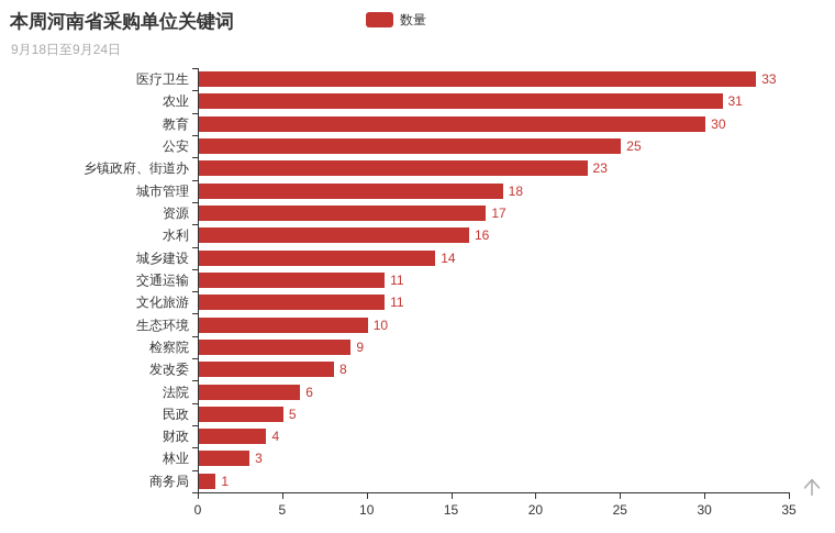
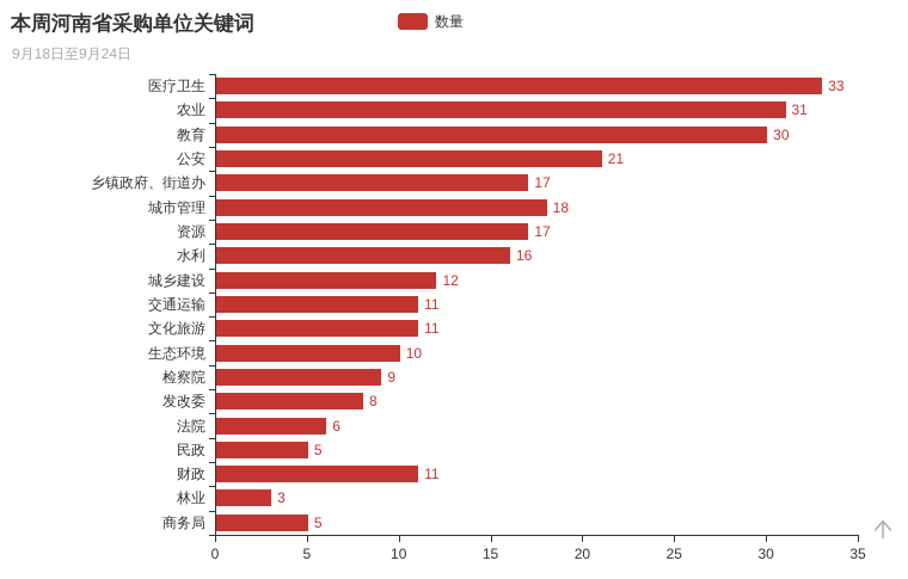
公安: 25 -> 21
乡镇政府、街道办: 23 -> 17
城乡建设: 14 -> 12
财政: 4 -> 11
商务局: 1 -> 5
